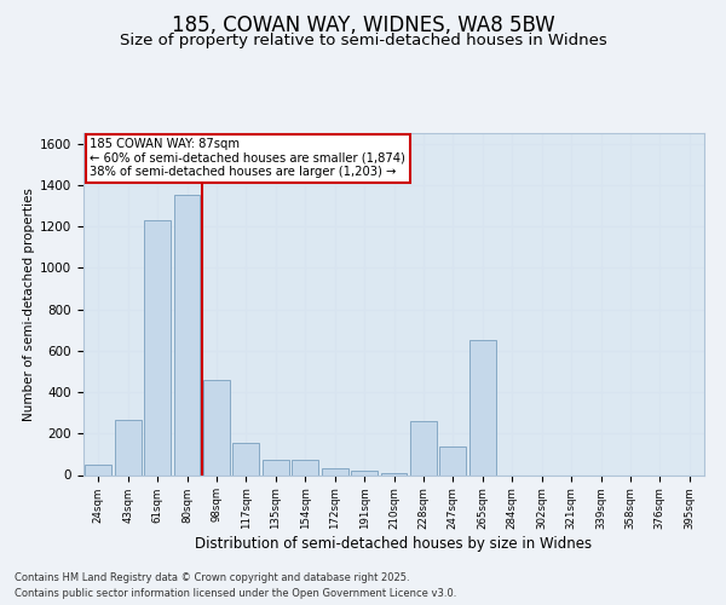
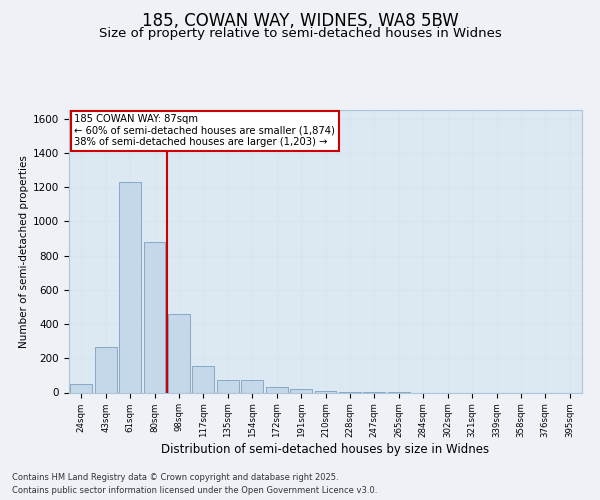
80sqm: 1350 -> 880
228sqm: 260 -> 0
247sqm: 140 -> 0
265sqm: 650 -> 0
